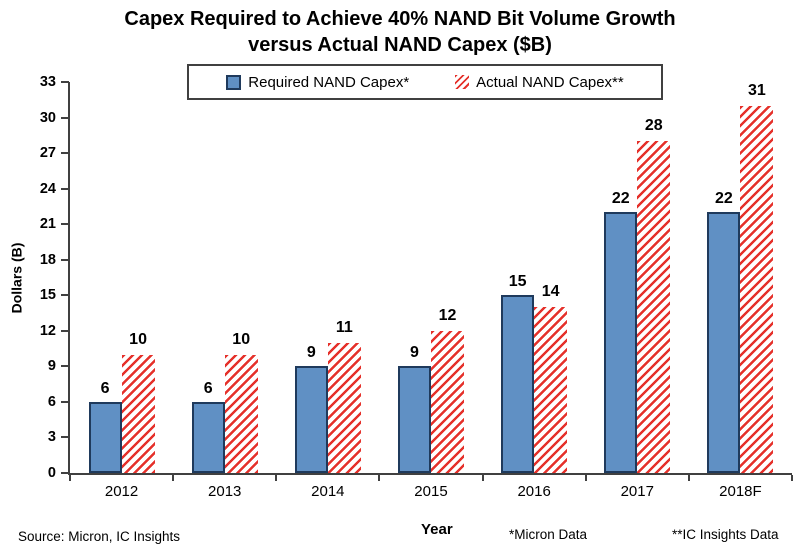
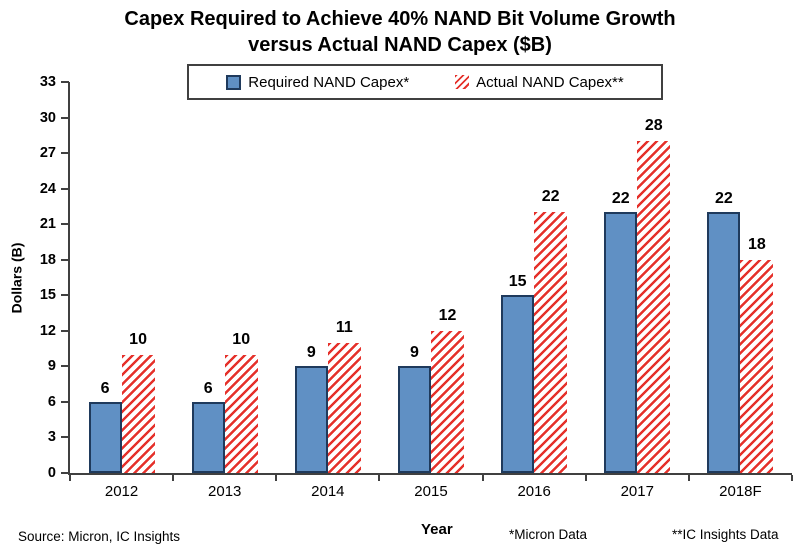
Actual NAND Capex**/2016: 14 -> 22
Actual NAND Capex**/2018F: 31 -> 18
